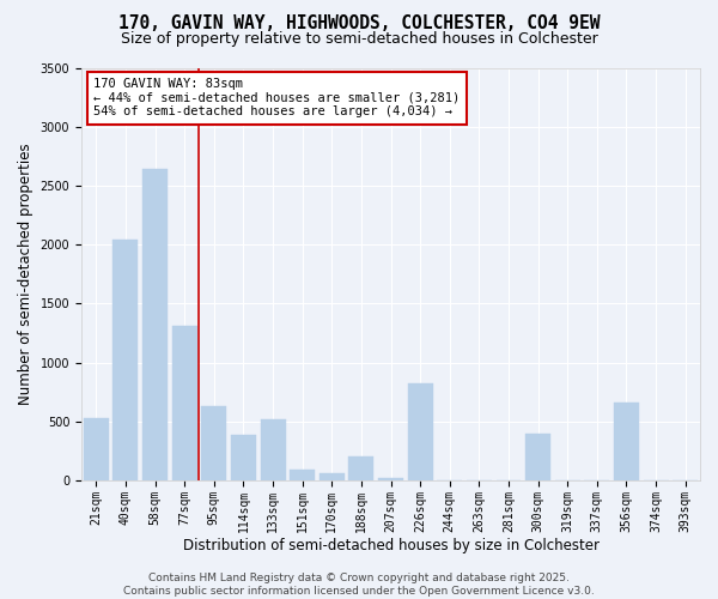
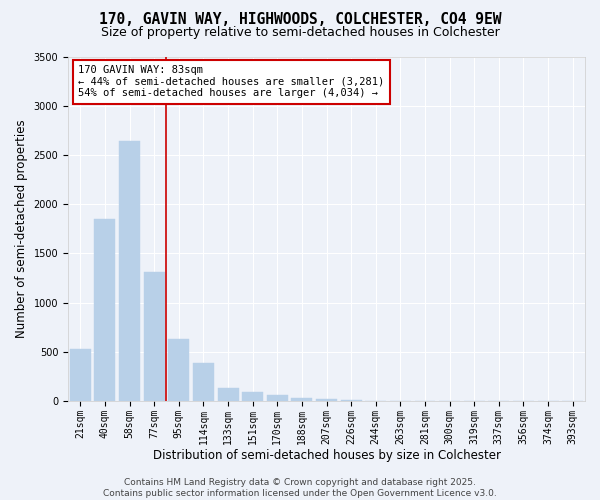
40sqm: 2040 -> 1850
133sqm: 520 -> 130
188sqm: 200 -> 30
226sqm: 820 -> 10
300sqm: 400 -> 0
356sqm: 660 -> 0
